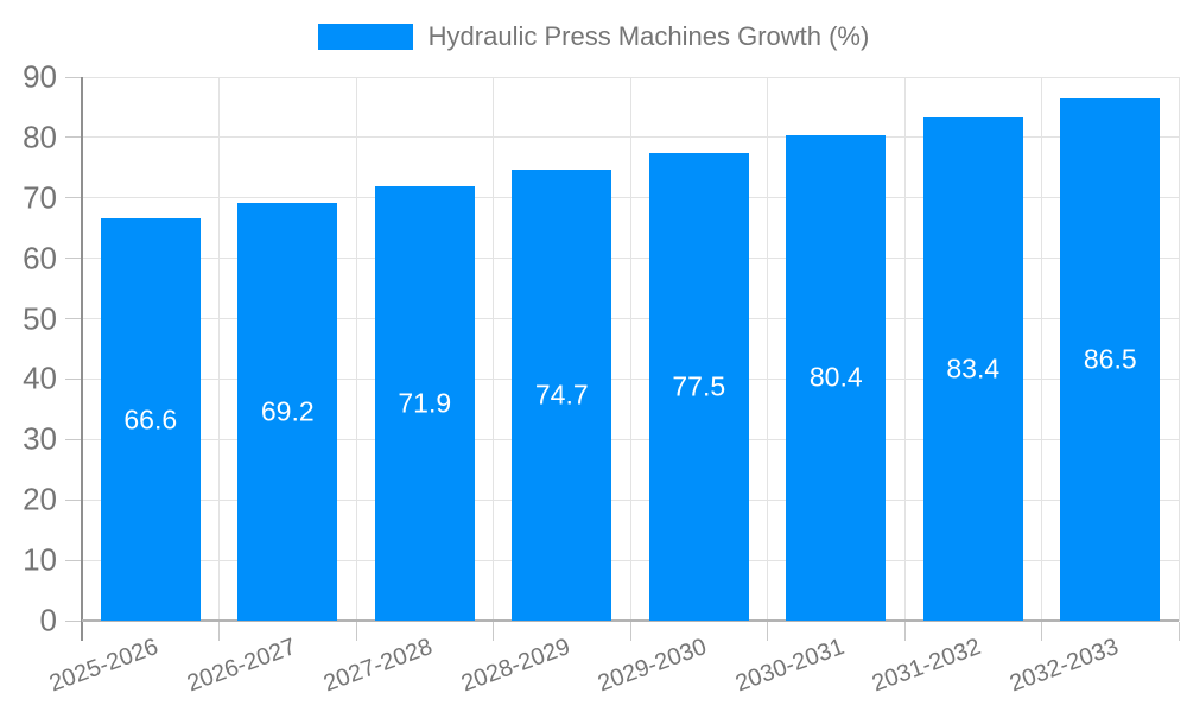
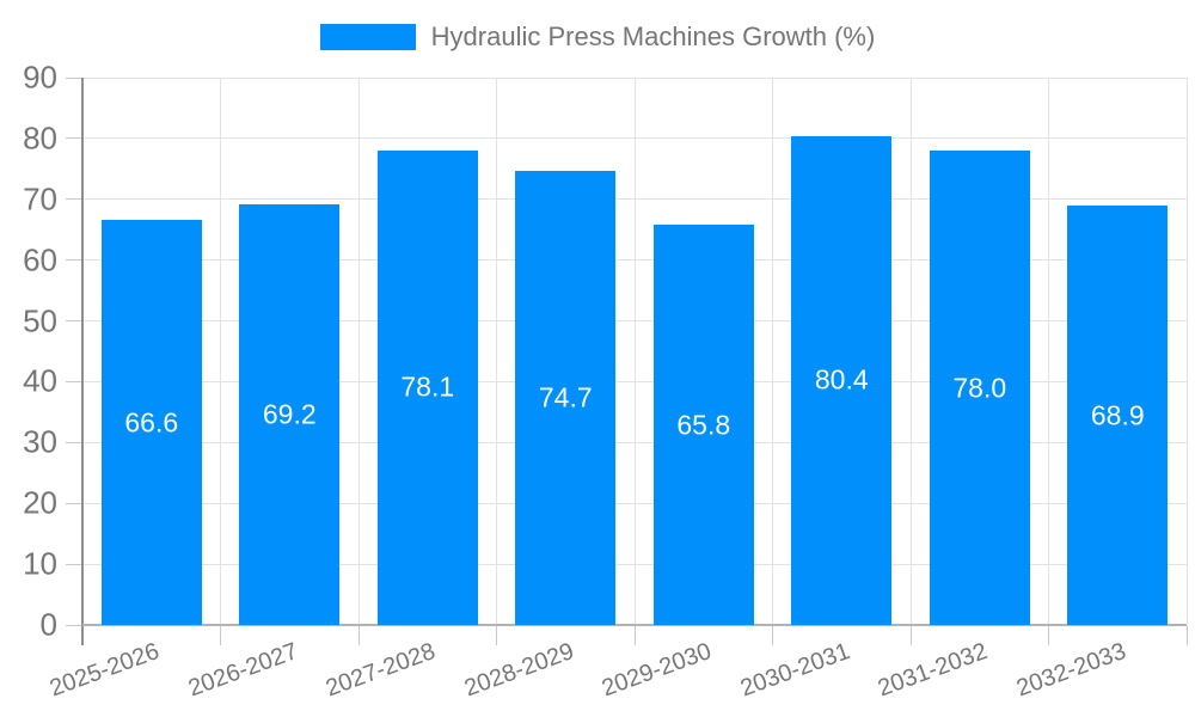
2027-2028: 71.9 -> 78.1
2029-2030: 77.5 -> 65.8
2031-2032: 83.4 -> 78.0
2032-2033: 86.5 -> 68.9
